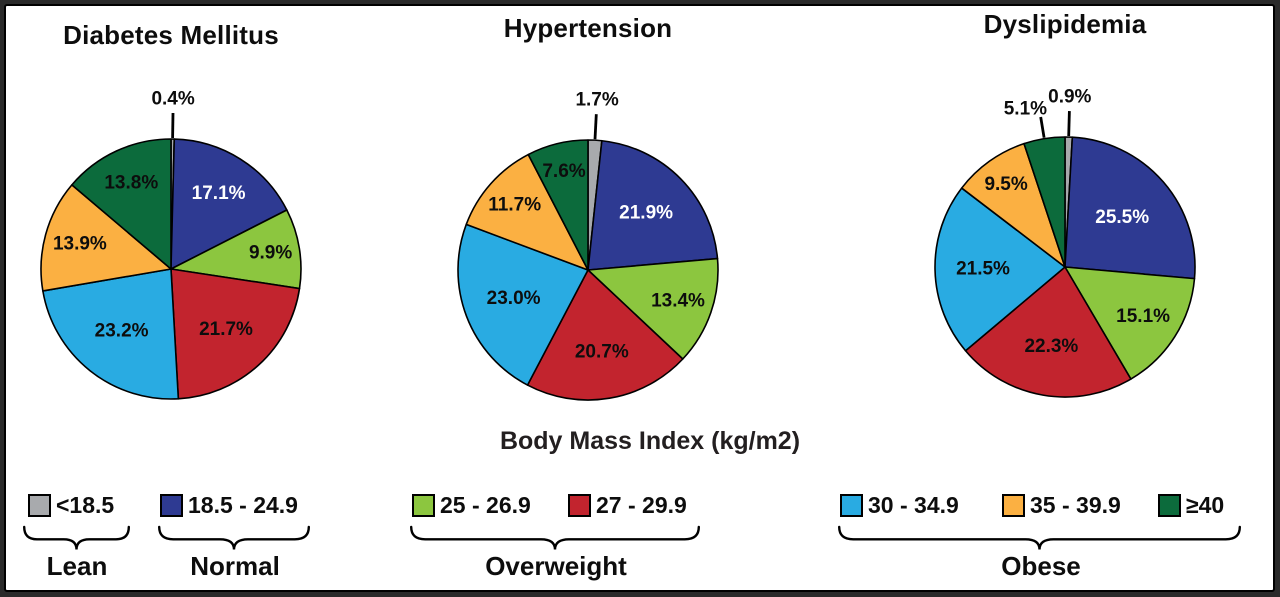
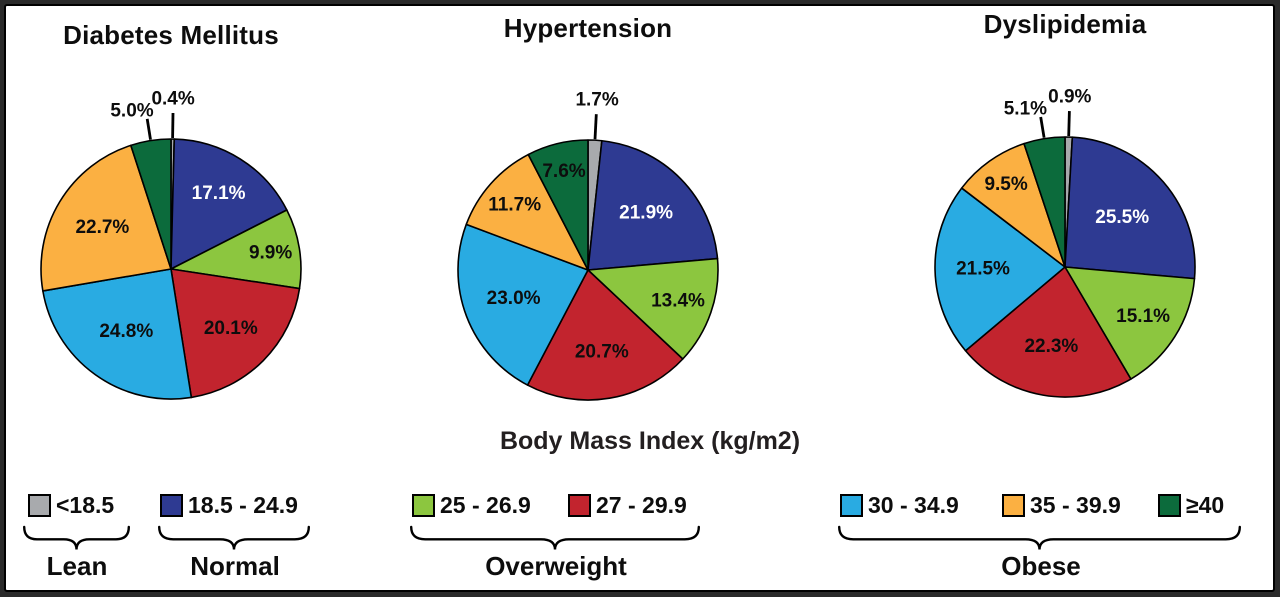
Diabetes Mellitus/27 - 29.9: 21.7% -> 20.1%
Diabetes Mellitus/30 - 34.9: 23.2% -> 24.8%
Diabetes Mellitus/35 - 39.9: 13.9% -> 22.7%
Diabetes Mellitus/≥40: 13.8% -> 5.0%
